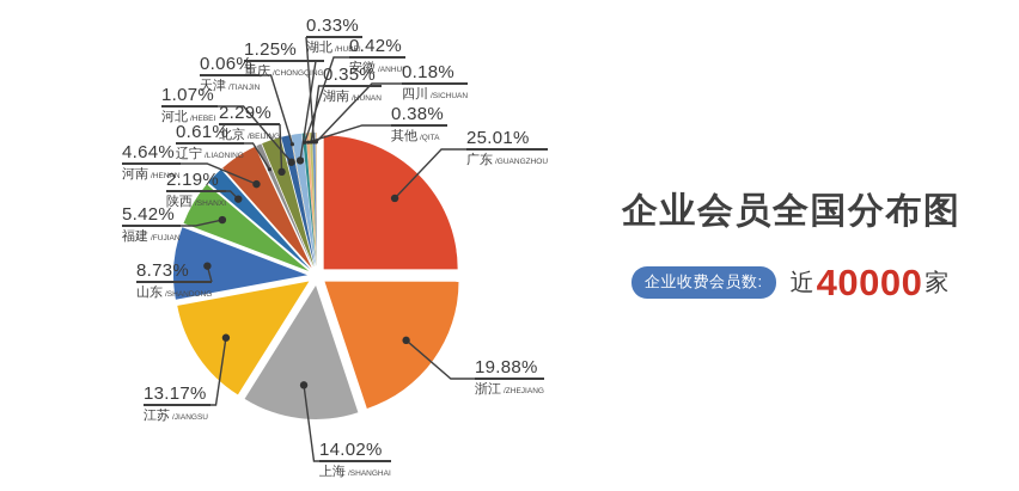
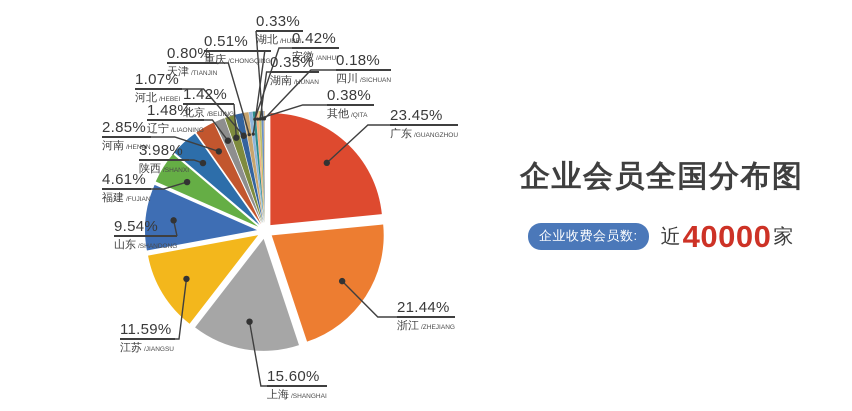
广东: 25.01% -> 23.45%
浙江: 19.88% -> 21.44%
上海: 14.02% -> 15.60%
江苏: 13.17% -> 11.59%
山东: 8.73% -> 9.54%
福建: 5.42% -> 4.61%
陕西: 2.19% -> 3.98%
河南: 4.64% -> 2.85%
辽宁: 0.61% -> 1.48%
北京: 2.29% -> 1.42%
天津: 0.06% -> 0.80%
重庆: 1.25% -> 0.51%
